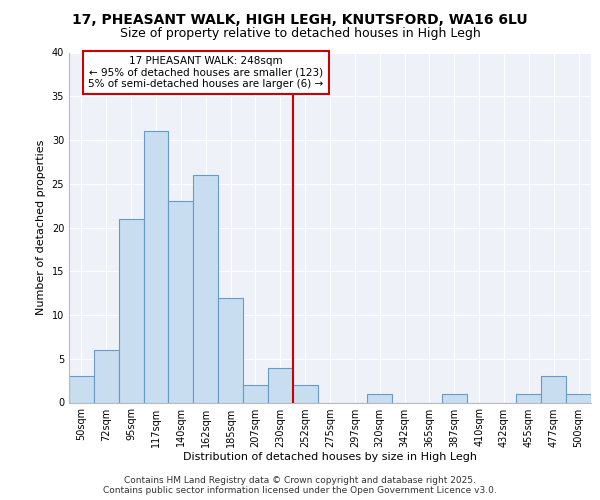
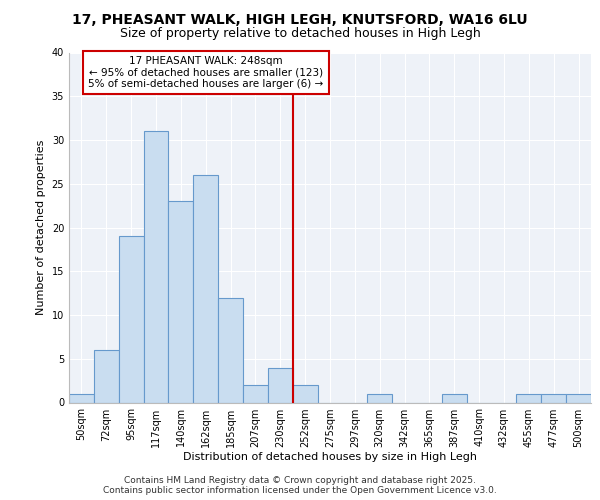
50sqm: 3 -> 1
95sqm: 21 -> 19
477sqm: 3 -> 1
